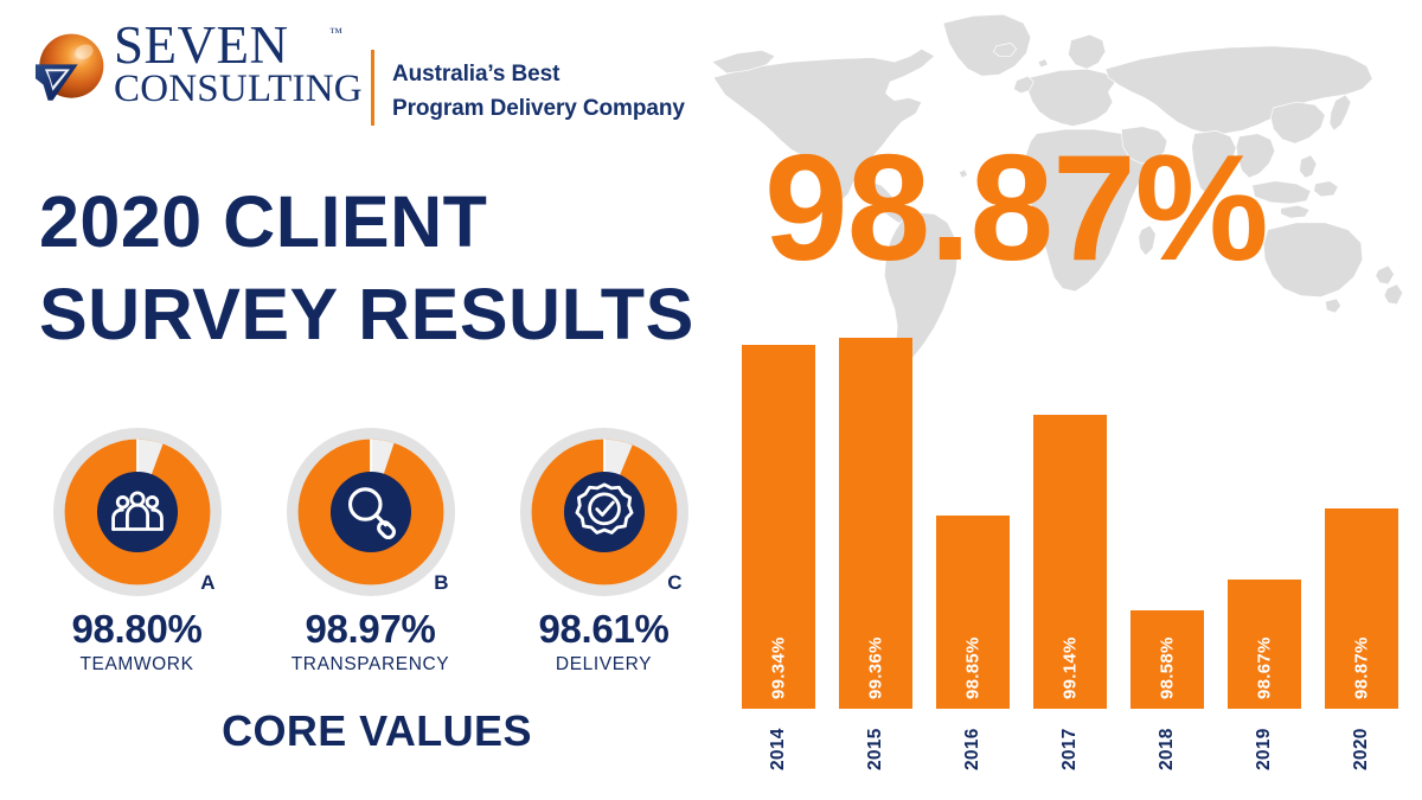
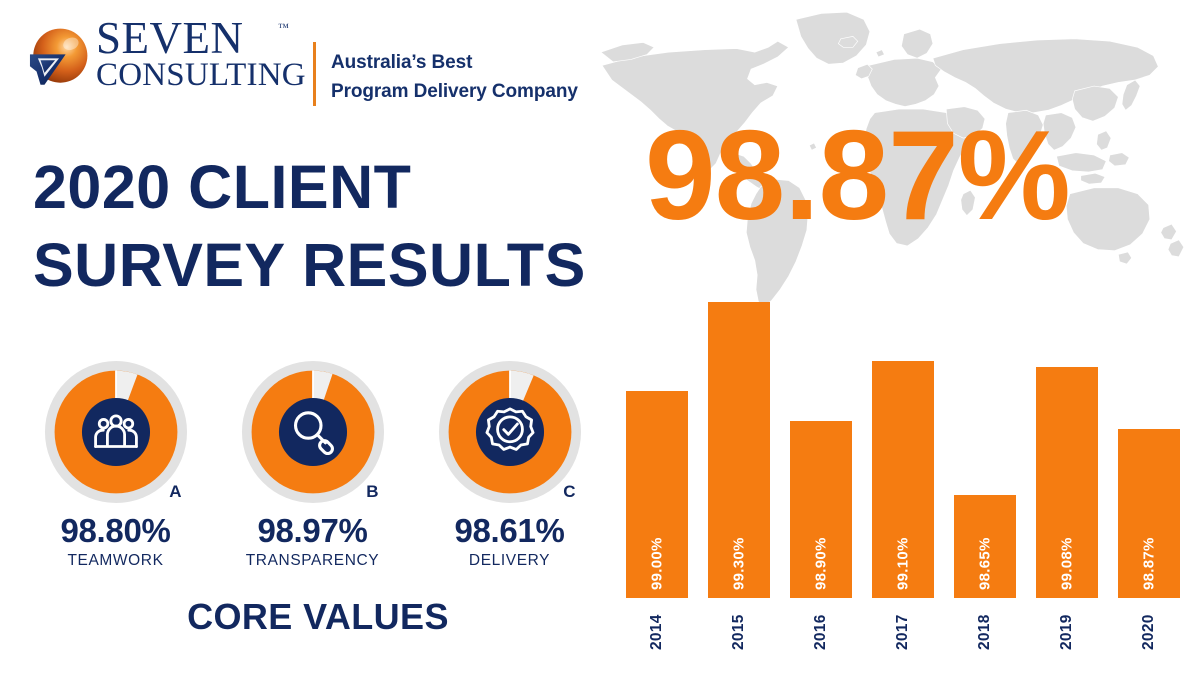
2014: 99.34% -> 99.00%
2015: 99.36% -> 99.30%
2016: 98.85% -> 98.90%
2017: 99.14% -> 99.10%
2018: 98.58% -> 98.65%
2019: 98.67% -> 99.08%
